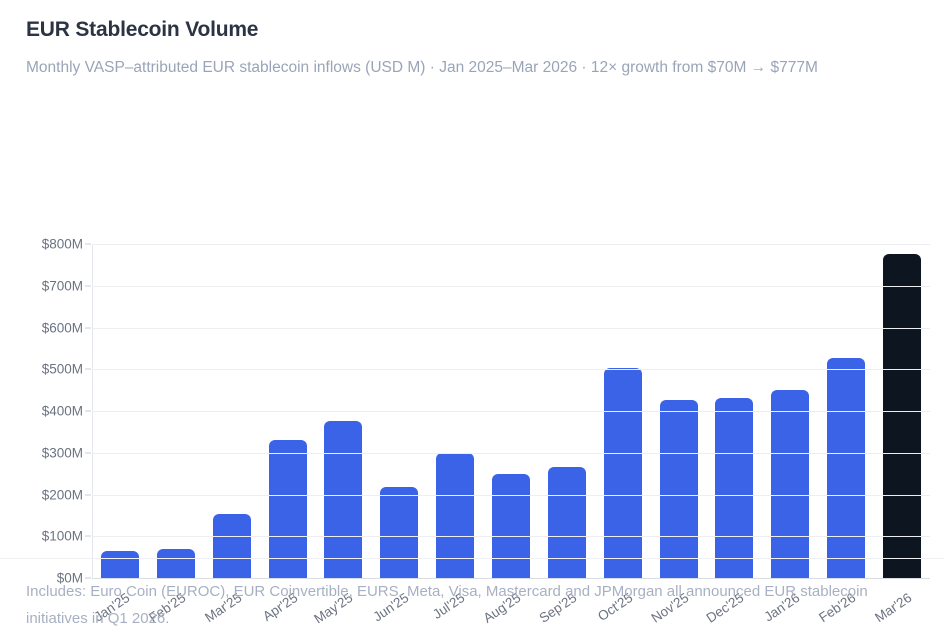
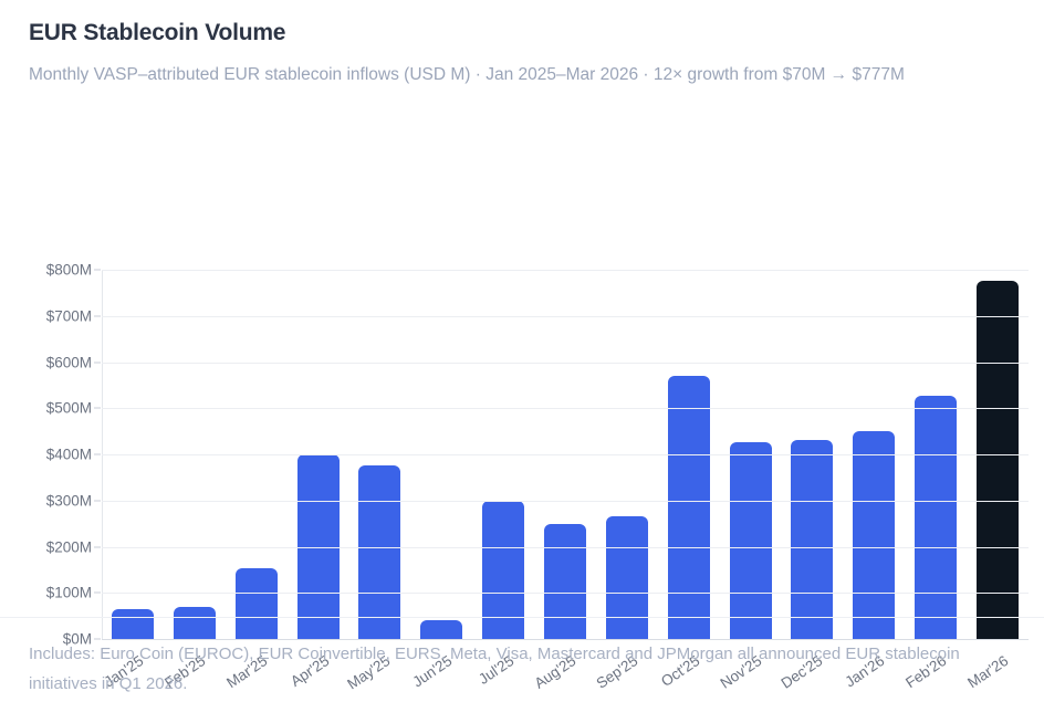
Apr'25: $330M -> $400M
Jun'25: $220M -> $40M
Oct'25: $500M -> $570M
